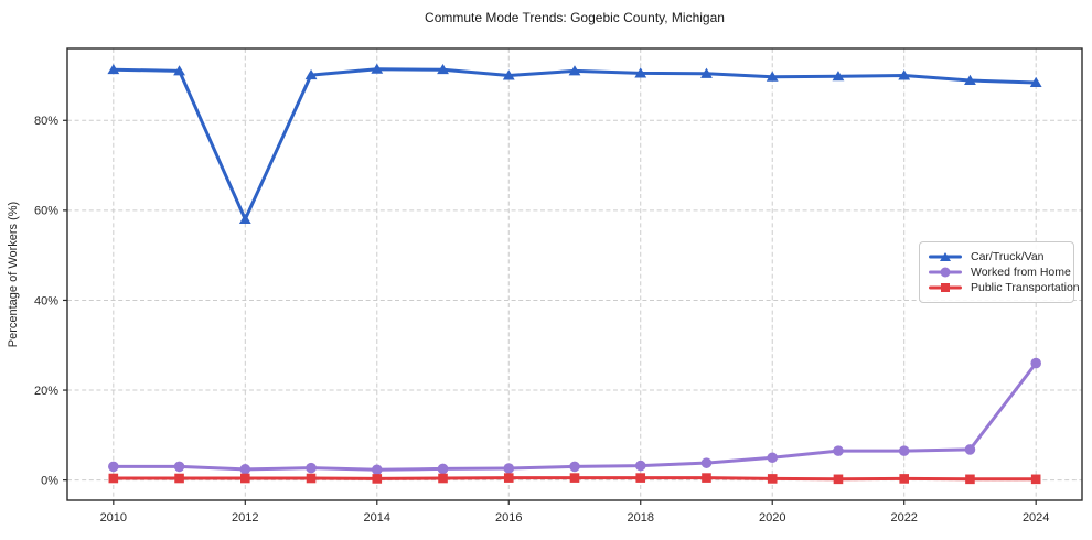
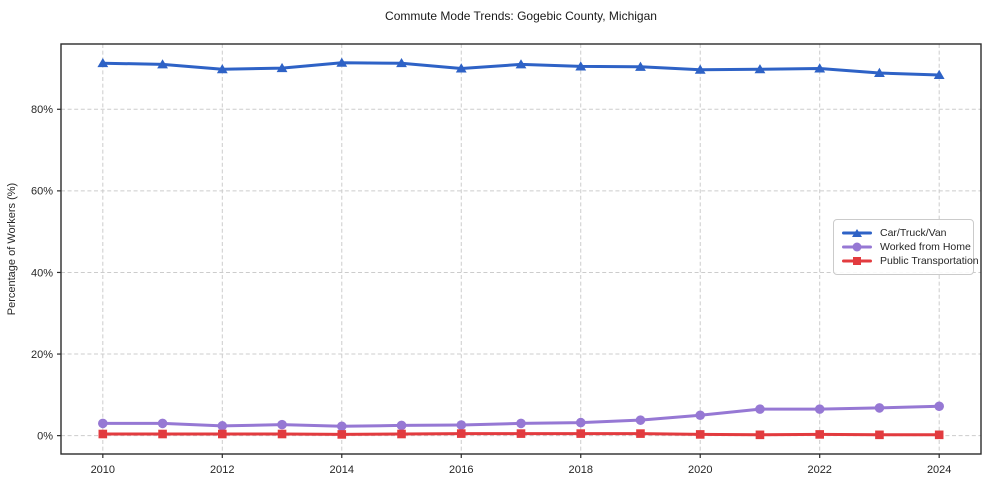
Car/Truck/Van/2012: 58% -> 90%
Worked from Home/2024: 26% -> 7%
